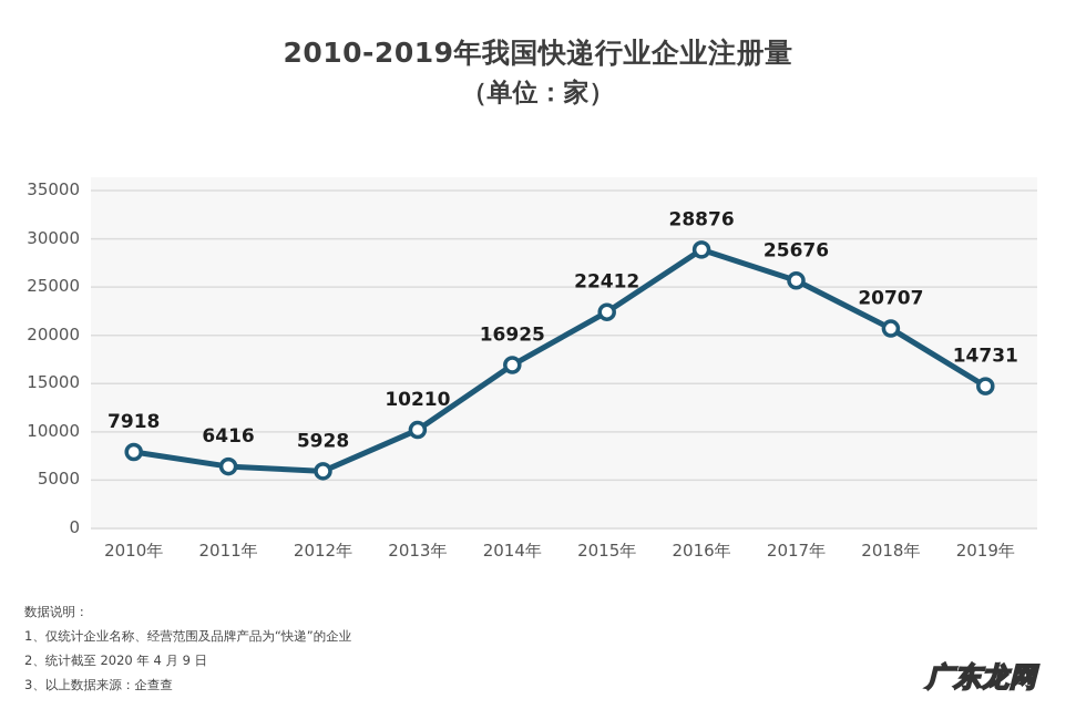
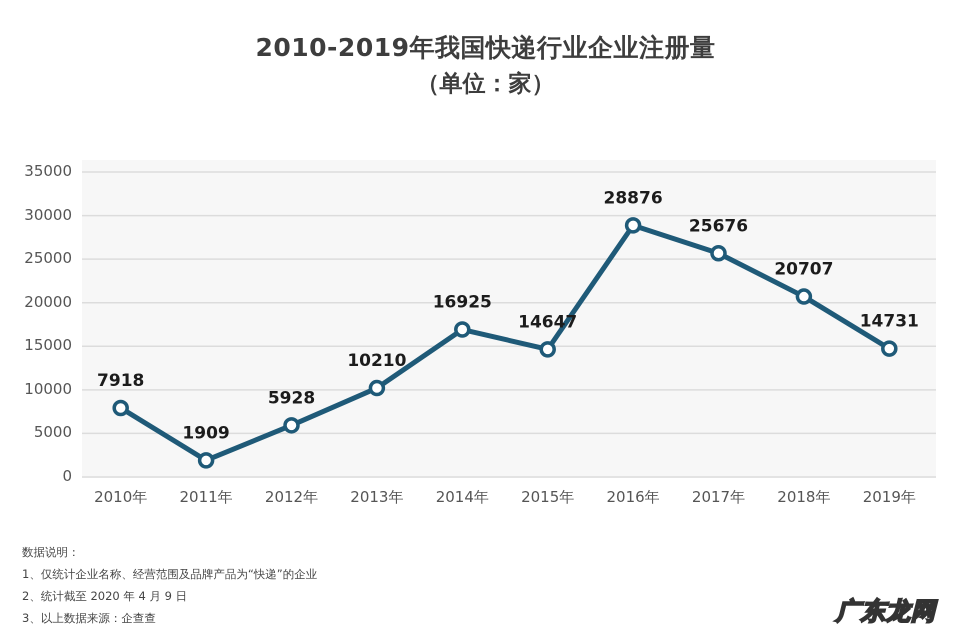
2011年: 6416 -> 1909
2015年: 22412 -> 14647
